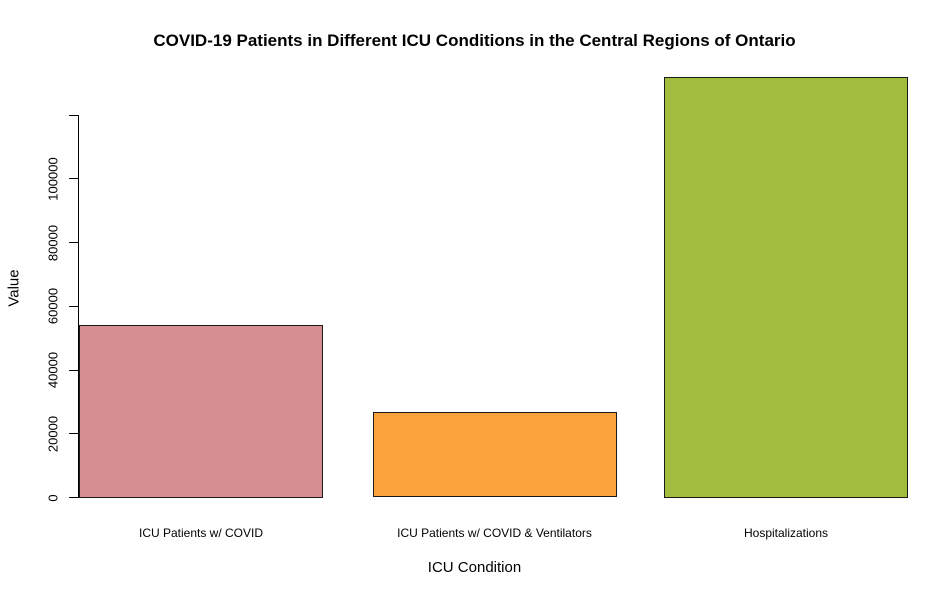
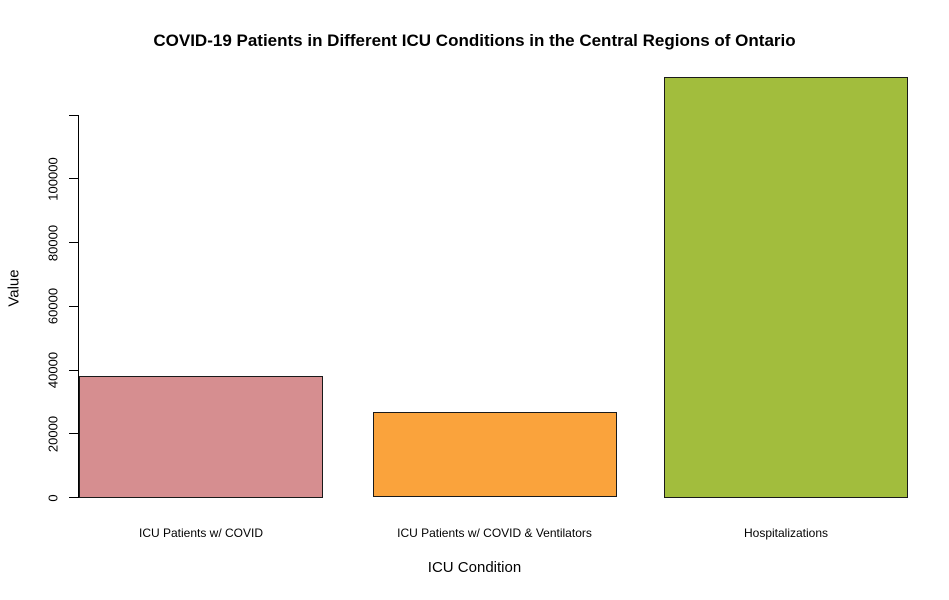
ICU Patients w/ COVID: 54000 -> 38000
